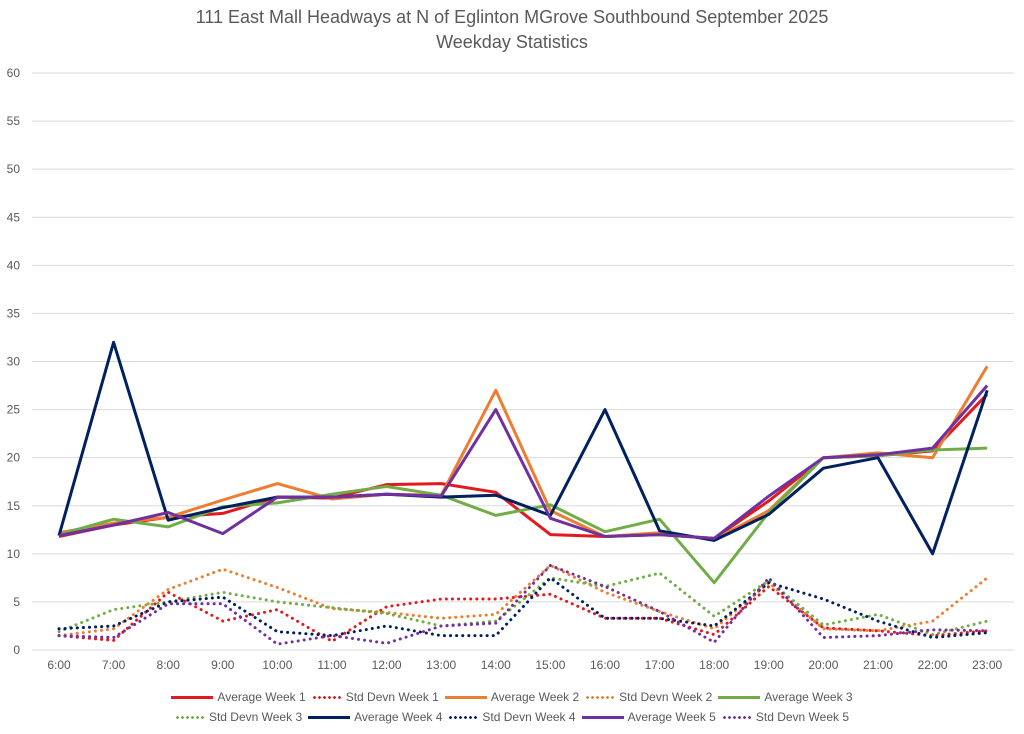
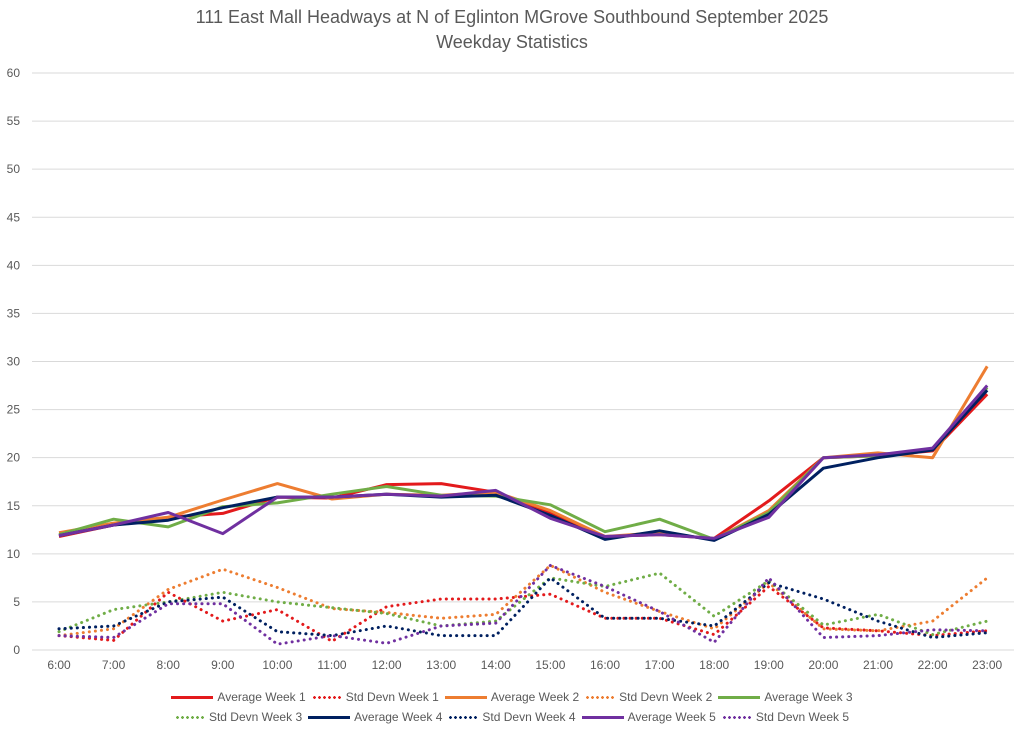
Average Week 4/7:00: 32 -> 13
Average Week 2/14:00: 27 -> 16
Average Week 3/14:00: 14 -> 16
Average Week 5/14:00: 25 -> 17
Average Week 1/15:00: 12 -> 14
Average Week 4/16:00: 25 -> 12
Average Week 3/18:00: 7 -> 12
Average Week 5/19:00: 16 -> 14
Average Week 4/22:00: 10 -> 21
Average Week 3/23:00: 21 -> 27
